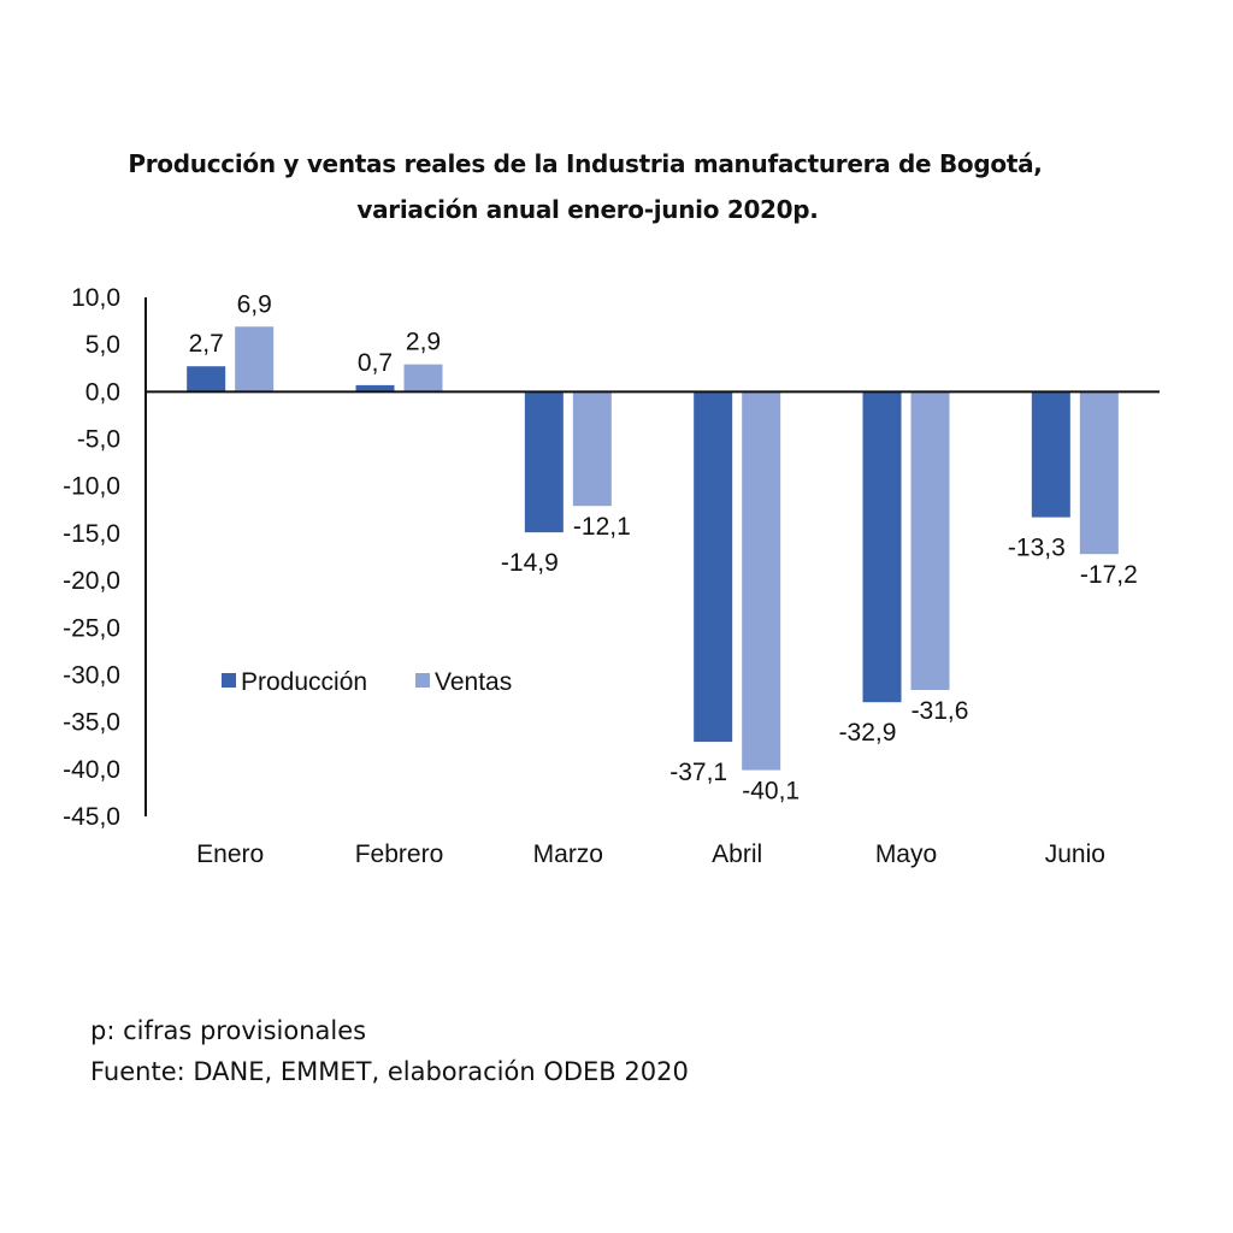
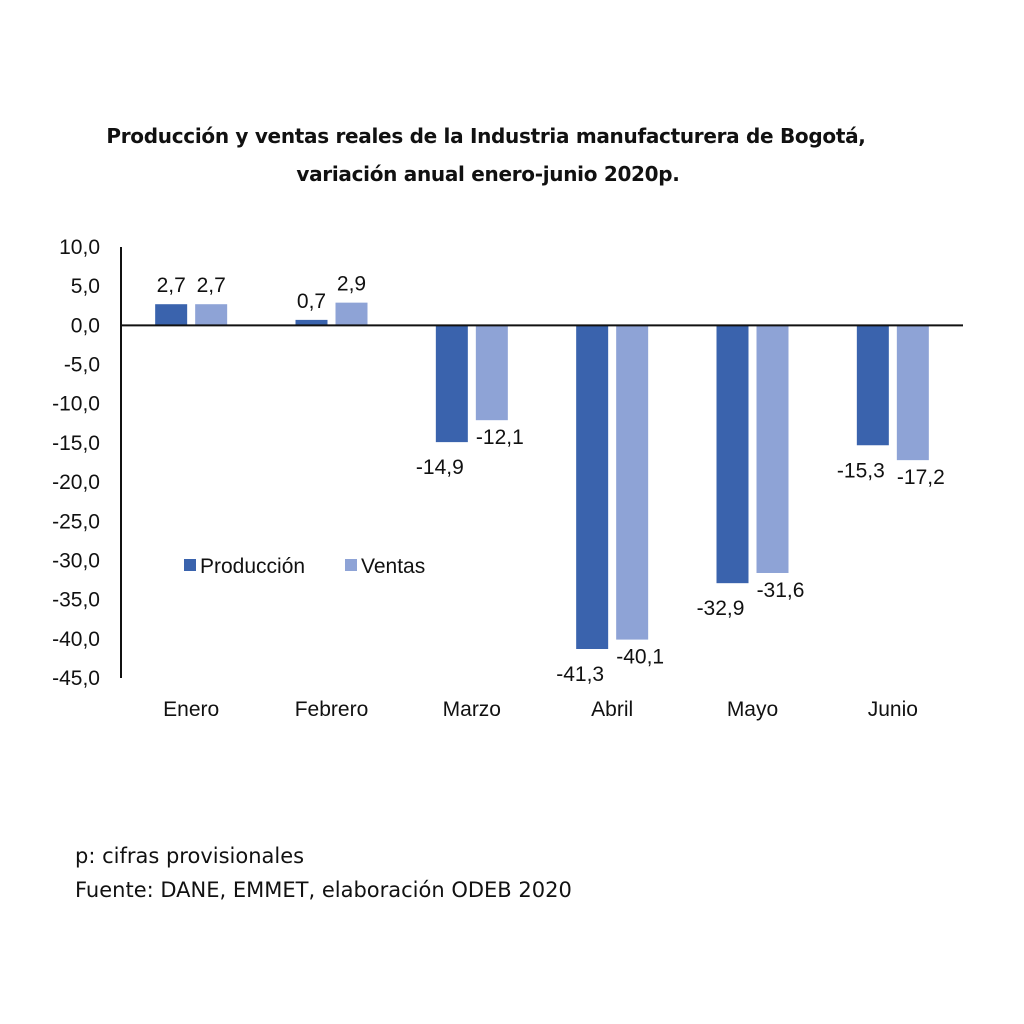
Ventas/Enero: 6,9 -> 2,7
Producción/Abril: -37,1 -> -41,3
Producción/Junio: -13,3 -> -15,3
